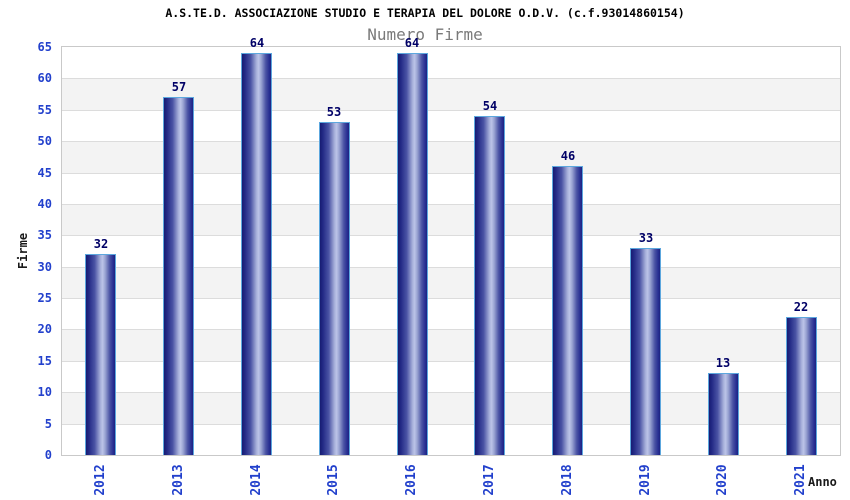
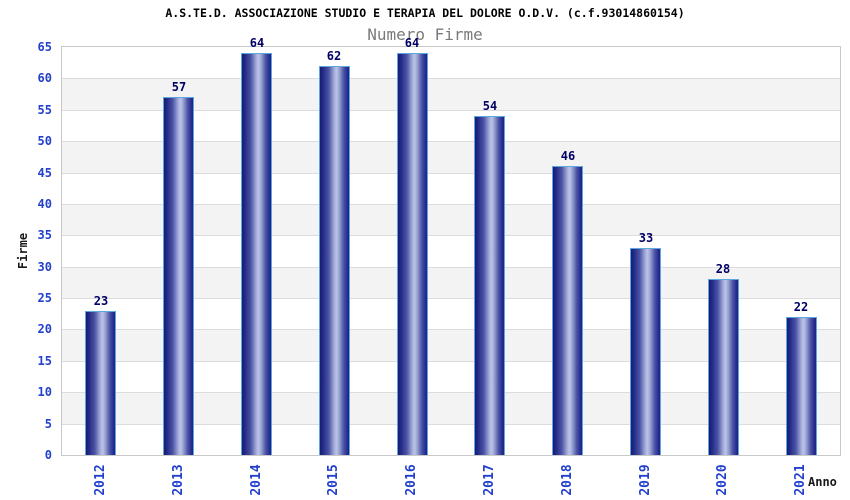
2012: 32 -> 23
2015: 53 -> 62
2020: 13 -> 28
